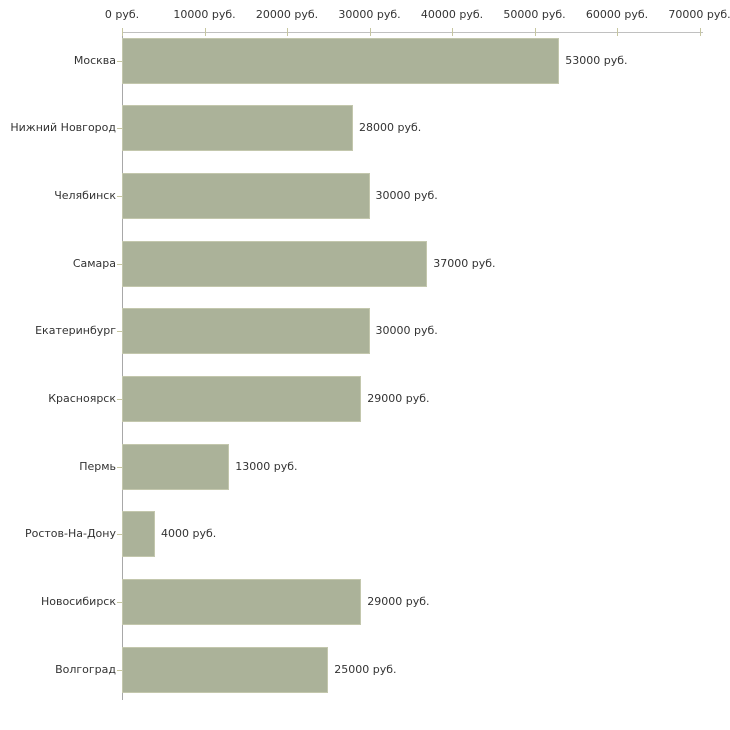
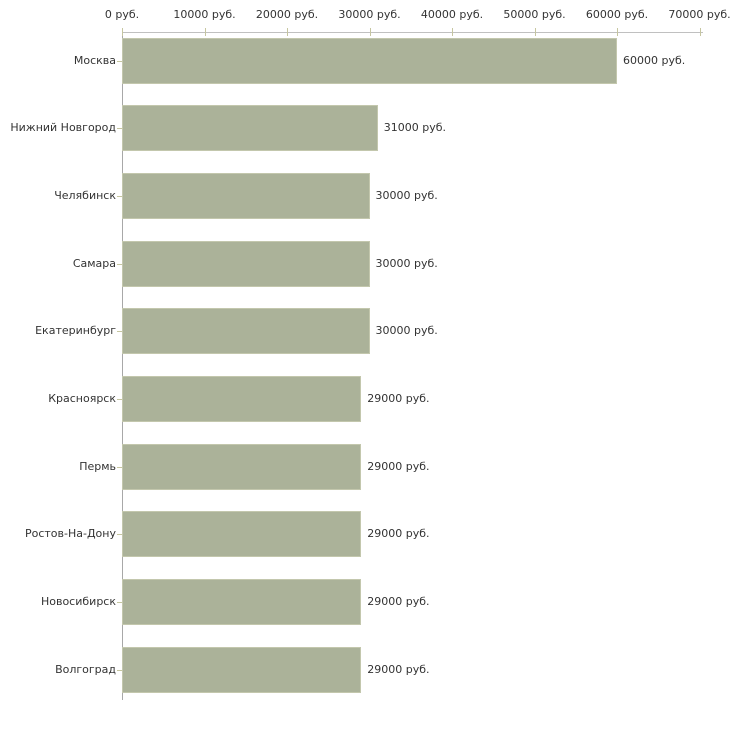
Москва: 53000 -> 60000
Нижний Новгород: 28000 -> 31000
Самара: 37000 -> 30000
Пермь: 13000 -> 29000
Ростов-На-Дону: 4000 -> 29000
Волгоград: 25000 -> 29000
